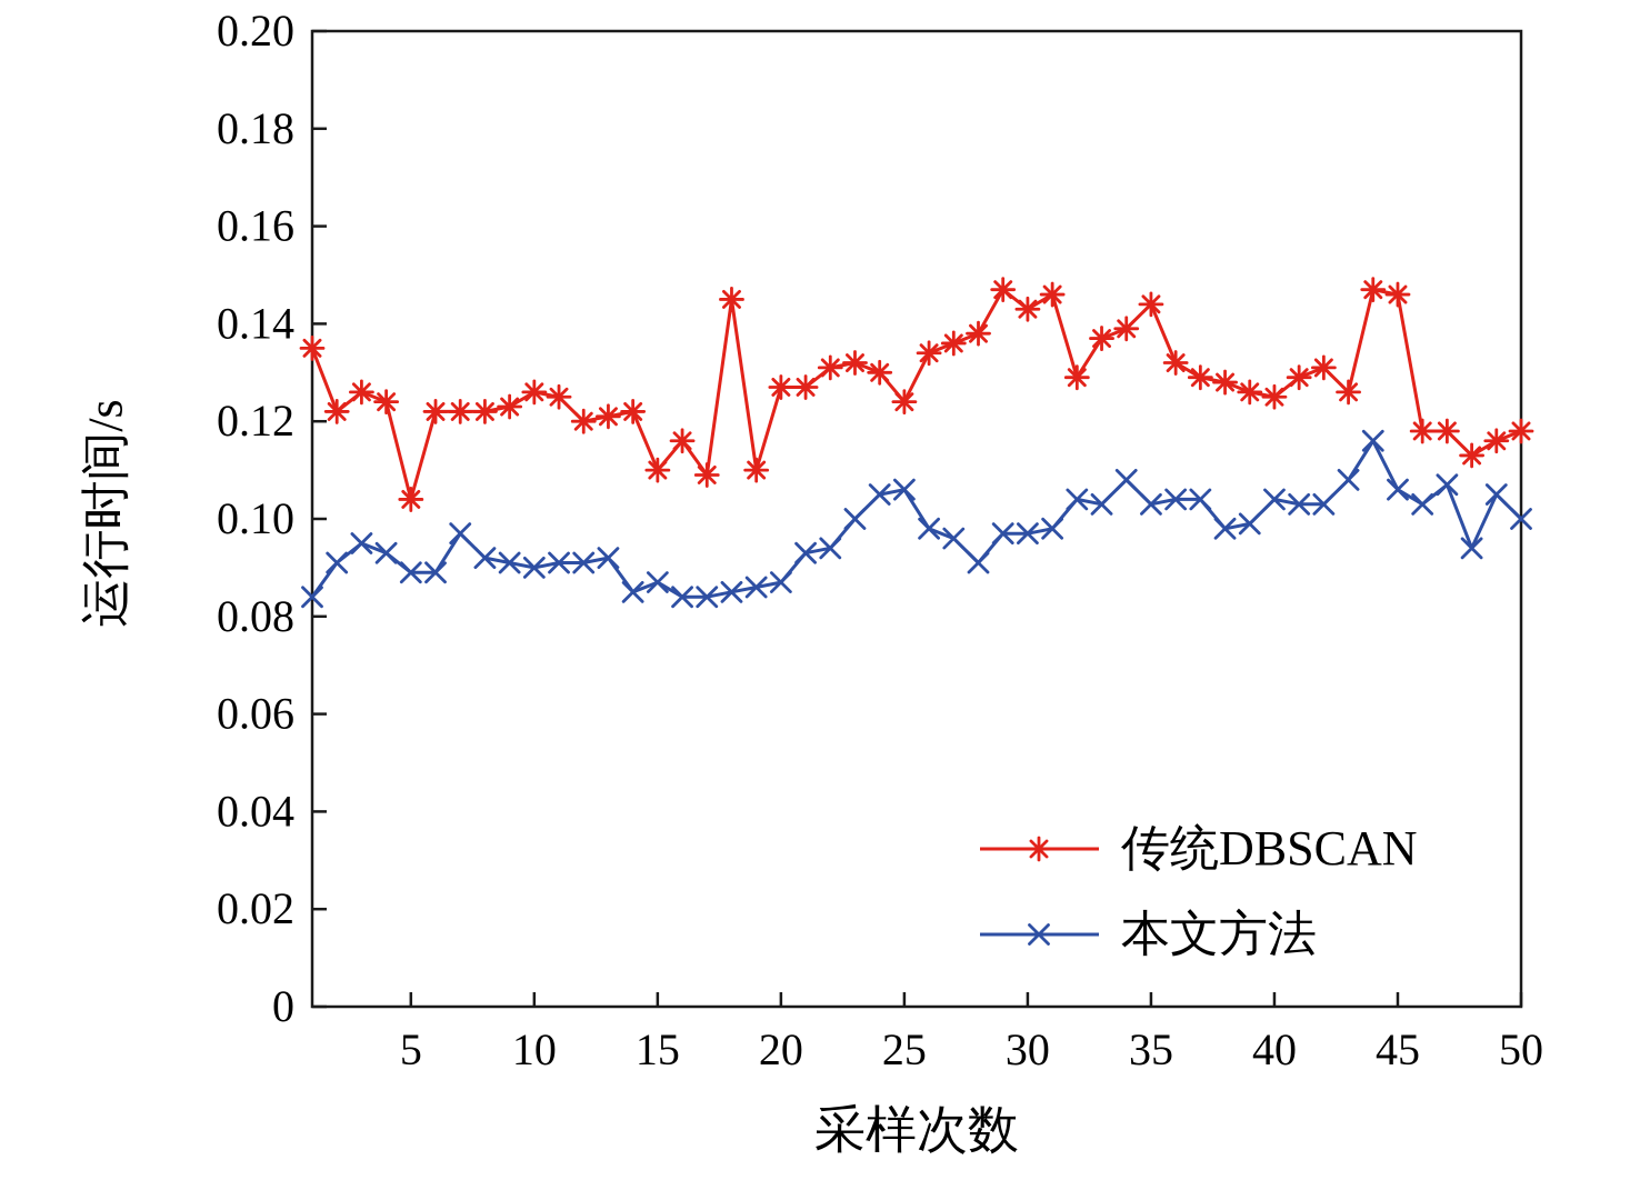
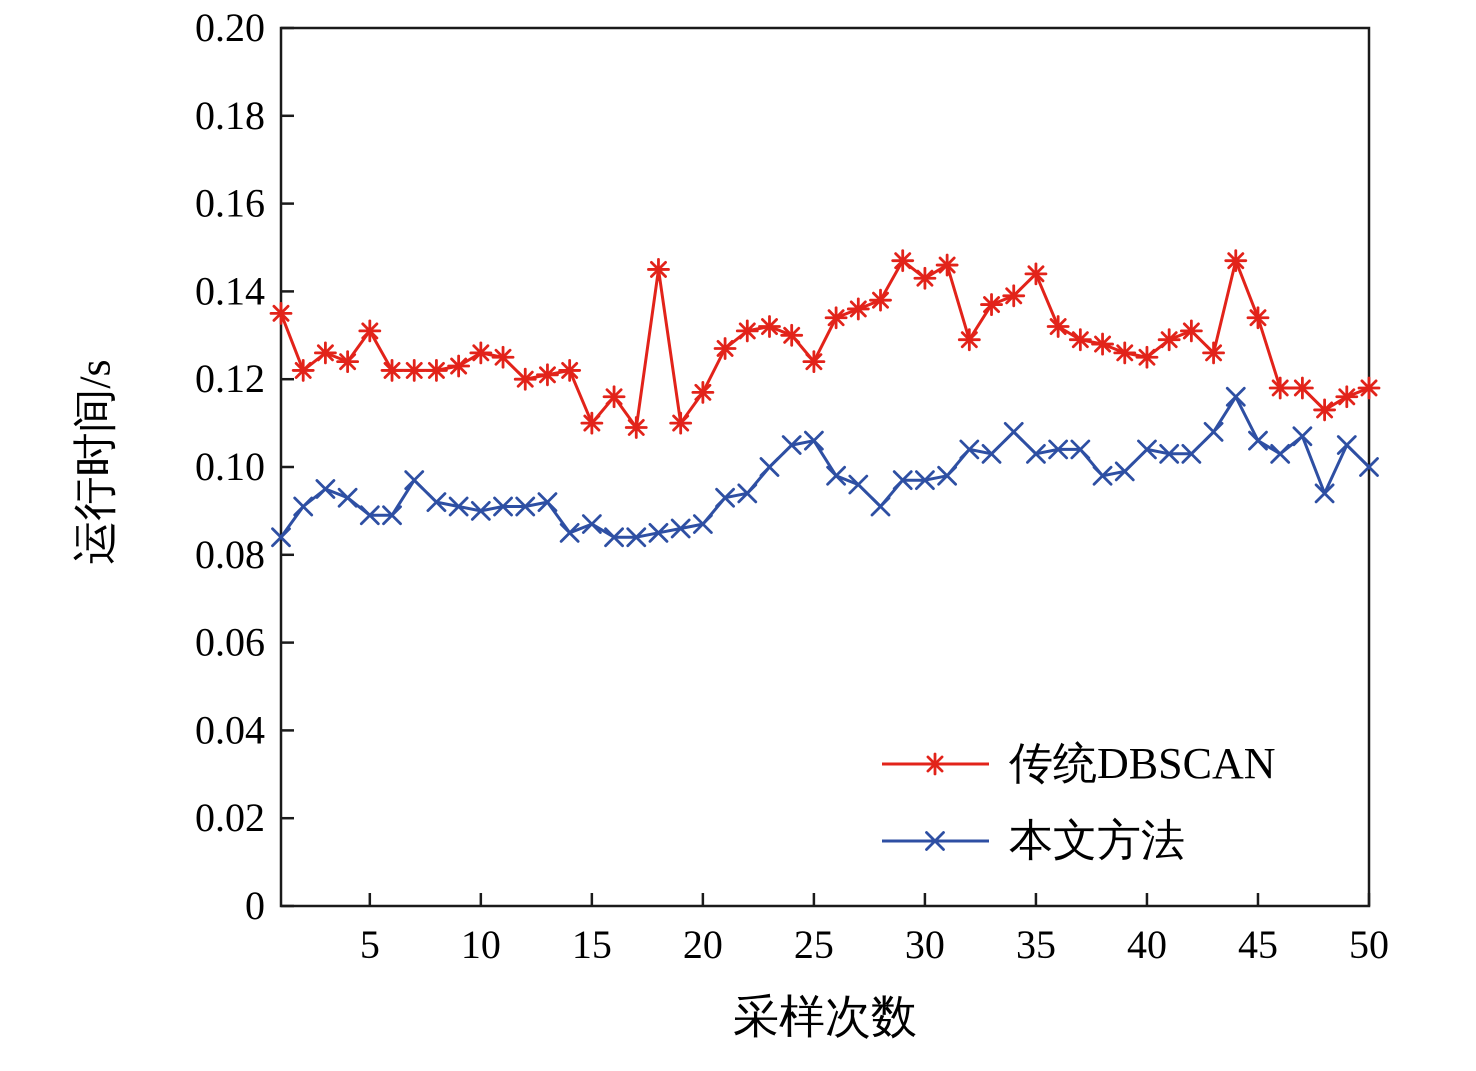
传统DBSCAN/5: 0.104 -> 0.131
传统DBSCAN/20: 0.127 -> 0.117
传统DBSCAN/45: 0.146 -> 0.134
